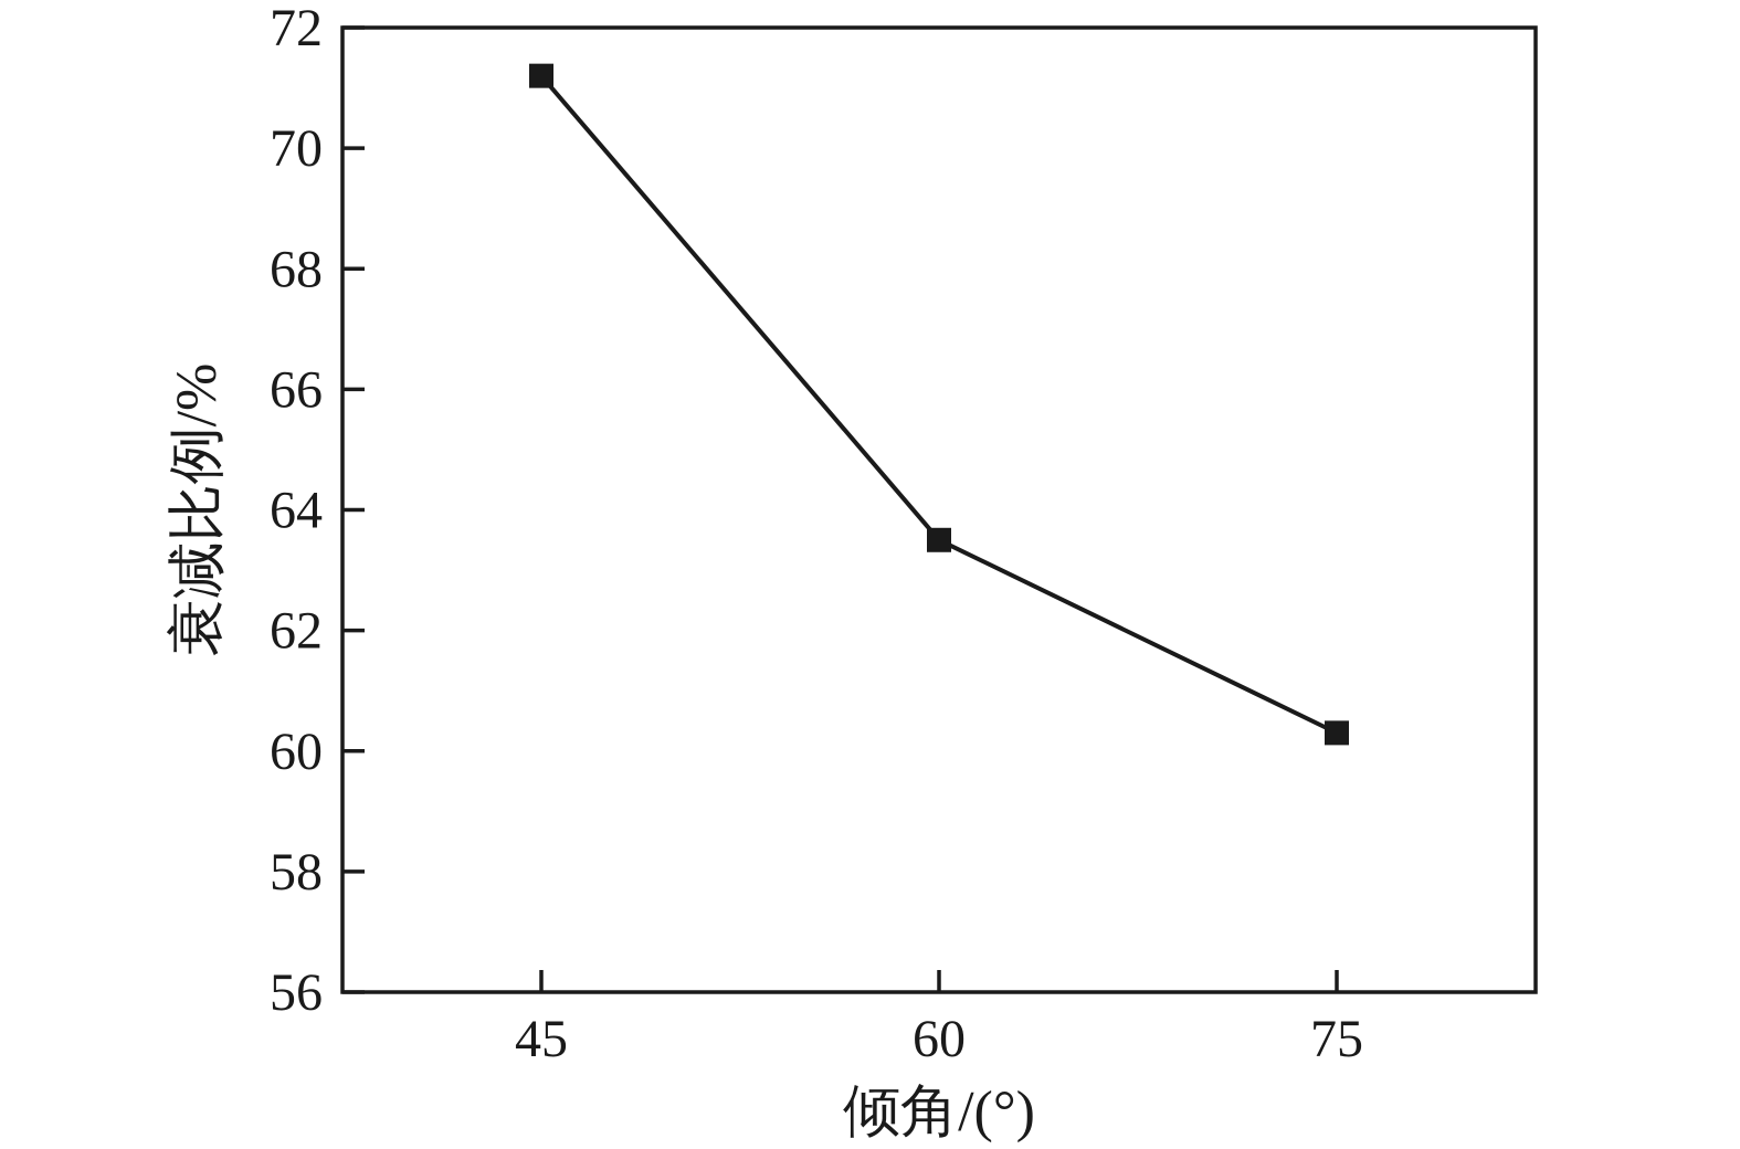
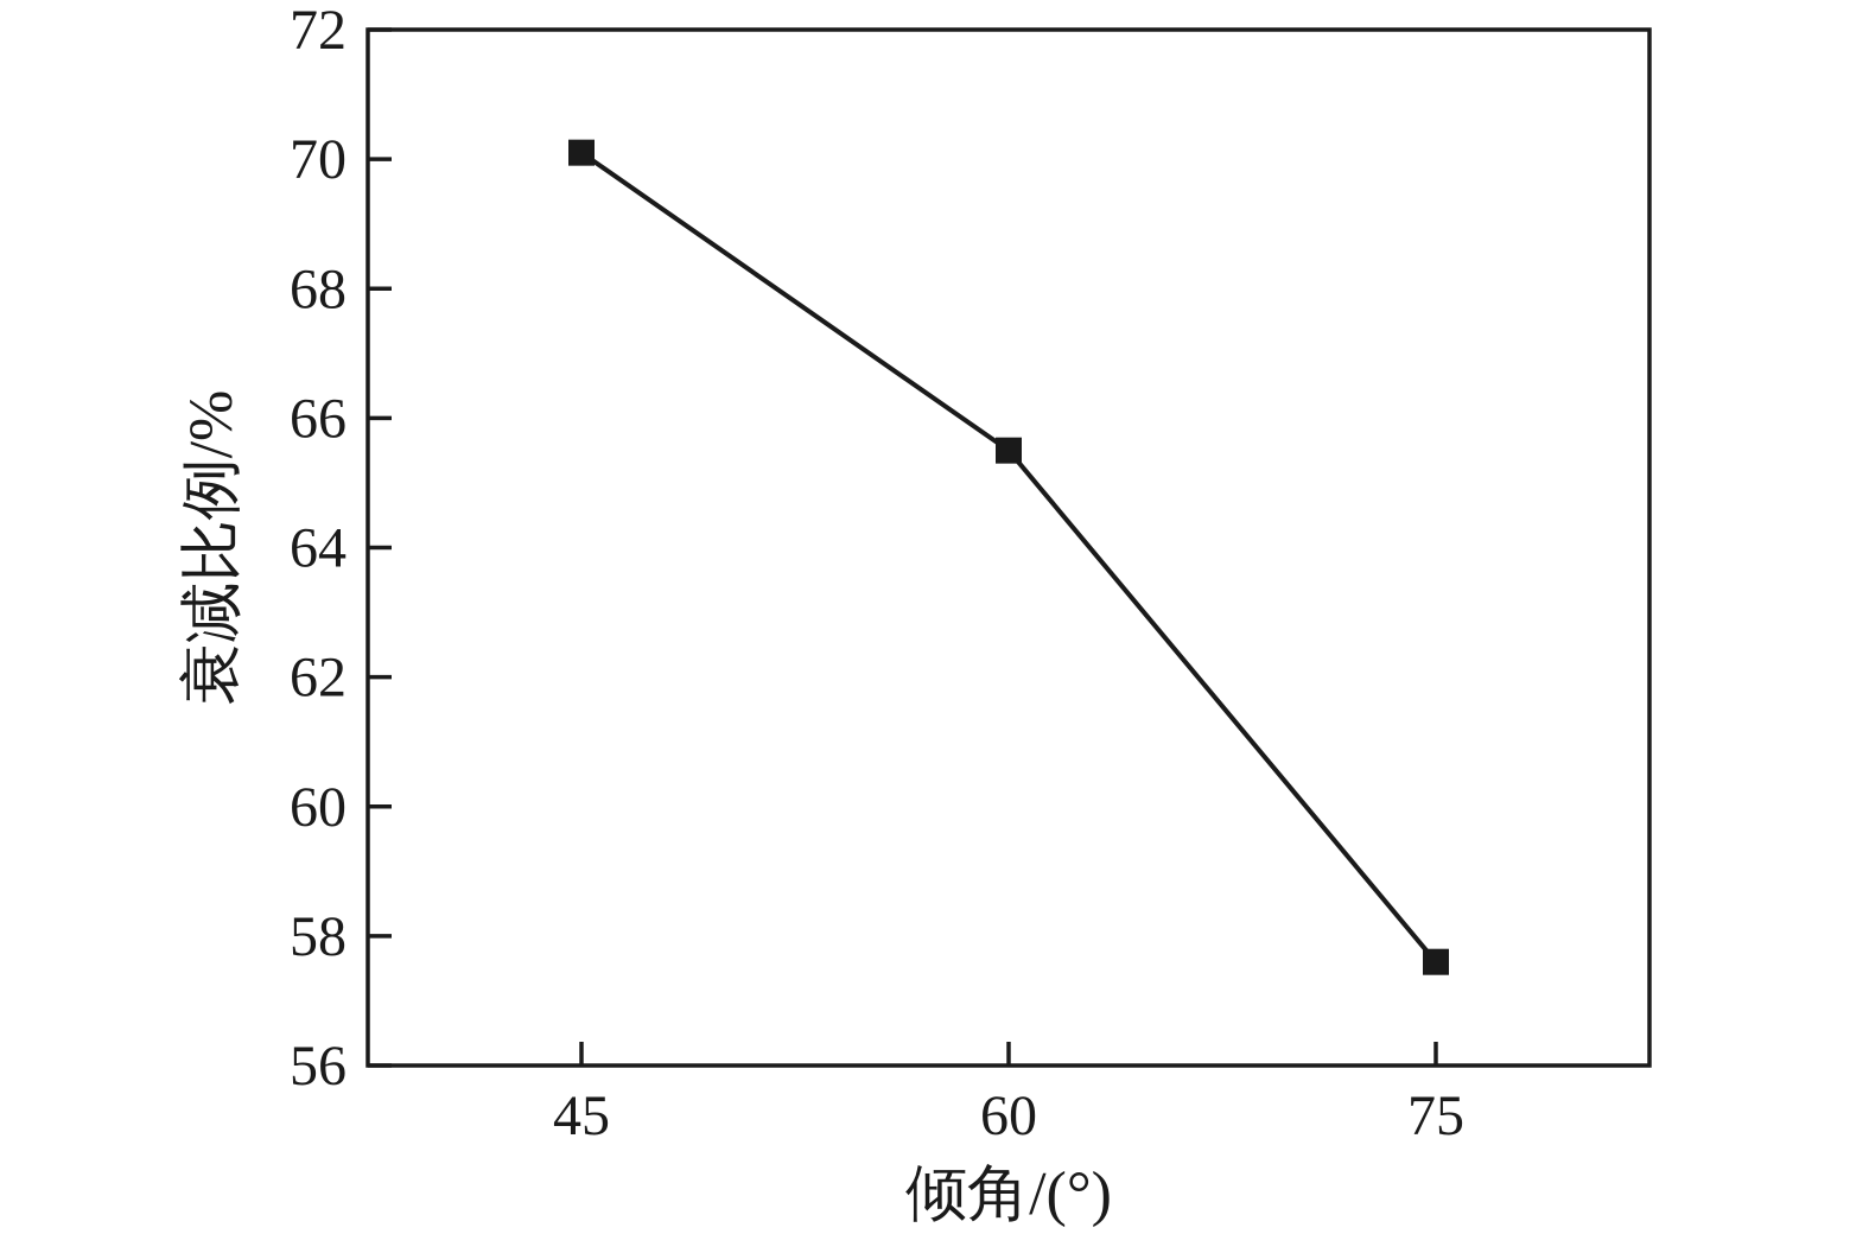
45: 71.2 -> 70.1
60: 63.5 -> 65.5
75: 60.3 -> 57.6
